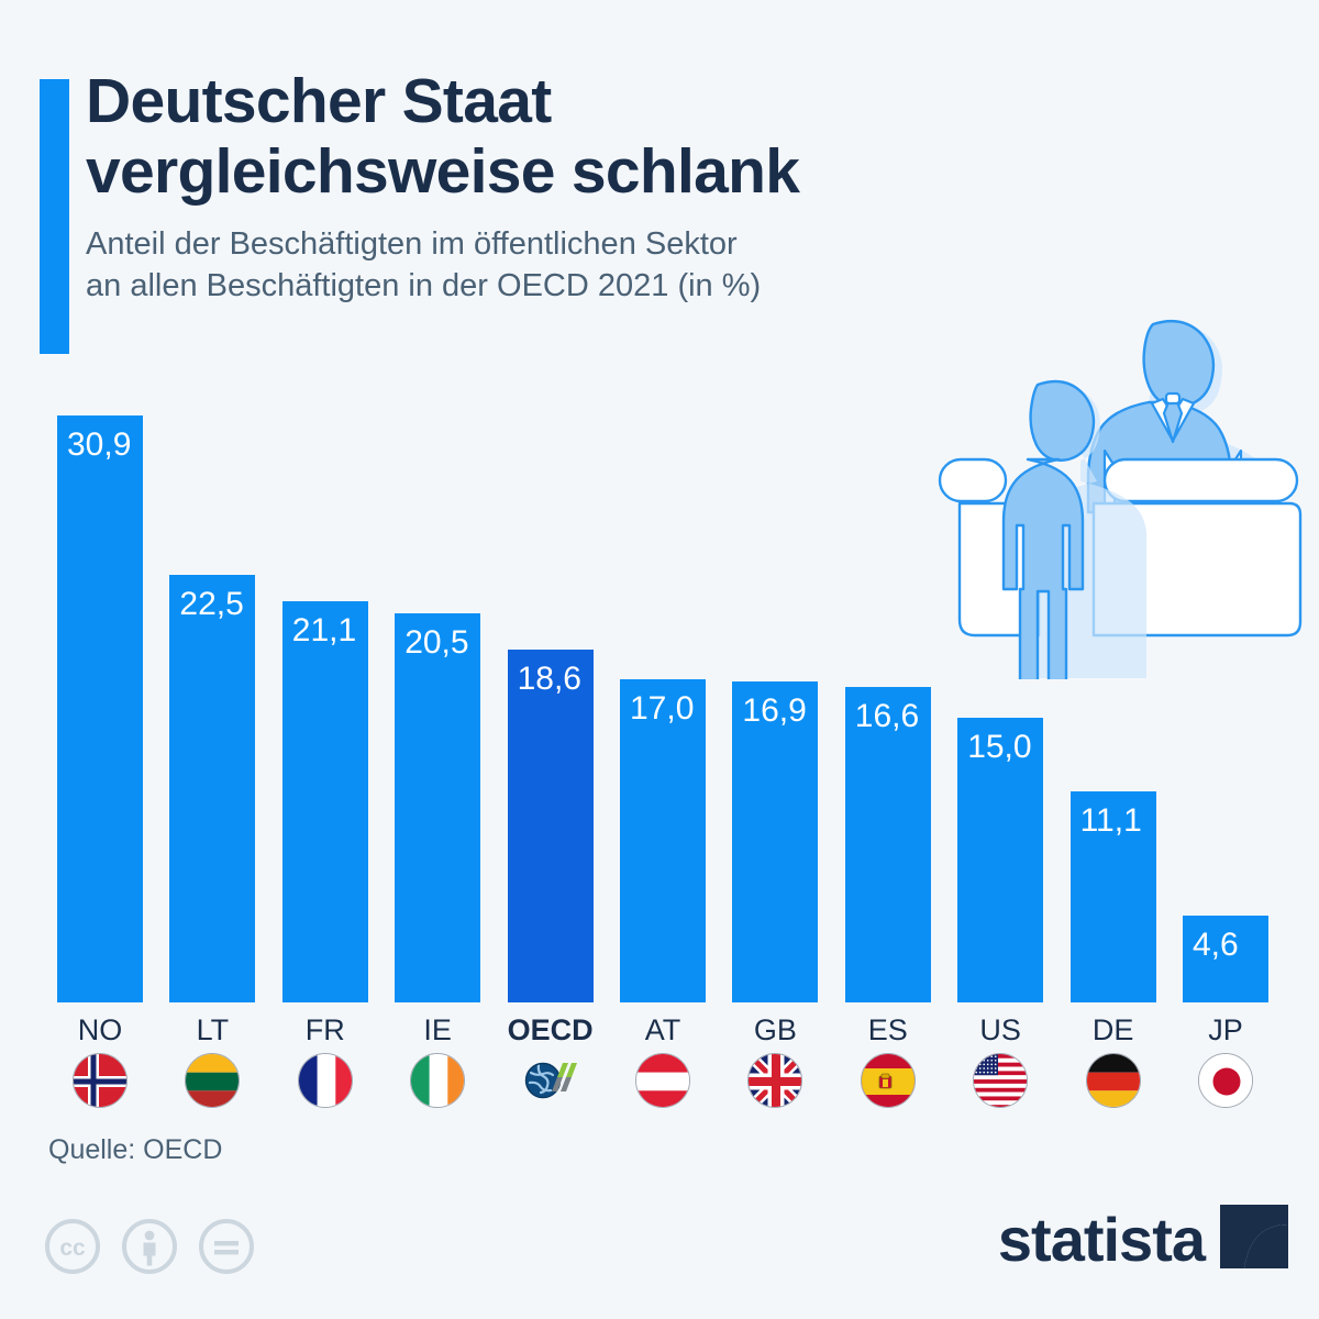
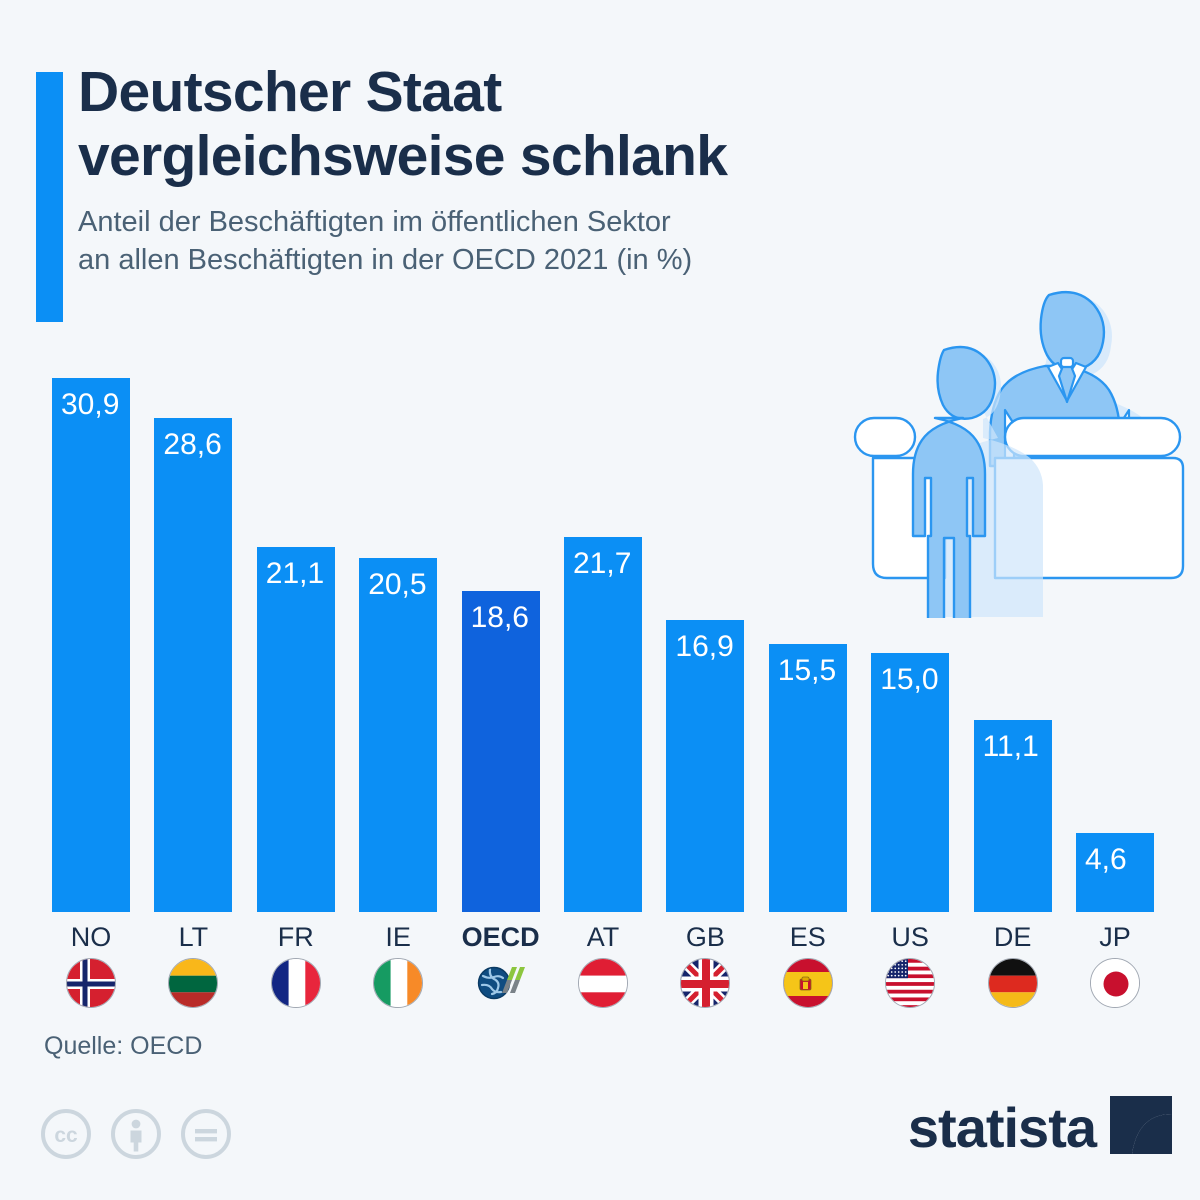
LT: 22,5 -> 28,6
AT: 17,0 -> 21,7
ES: 16,6 -> 15,5
